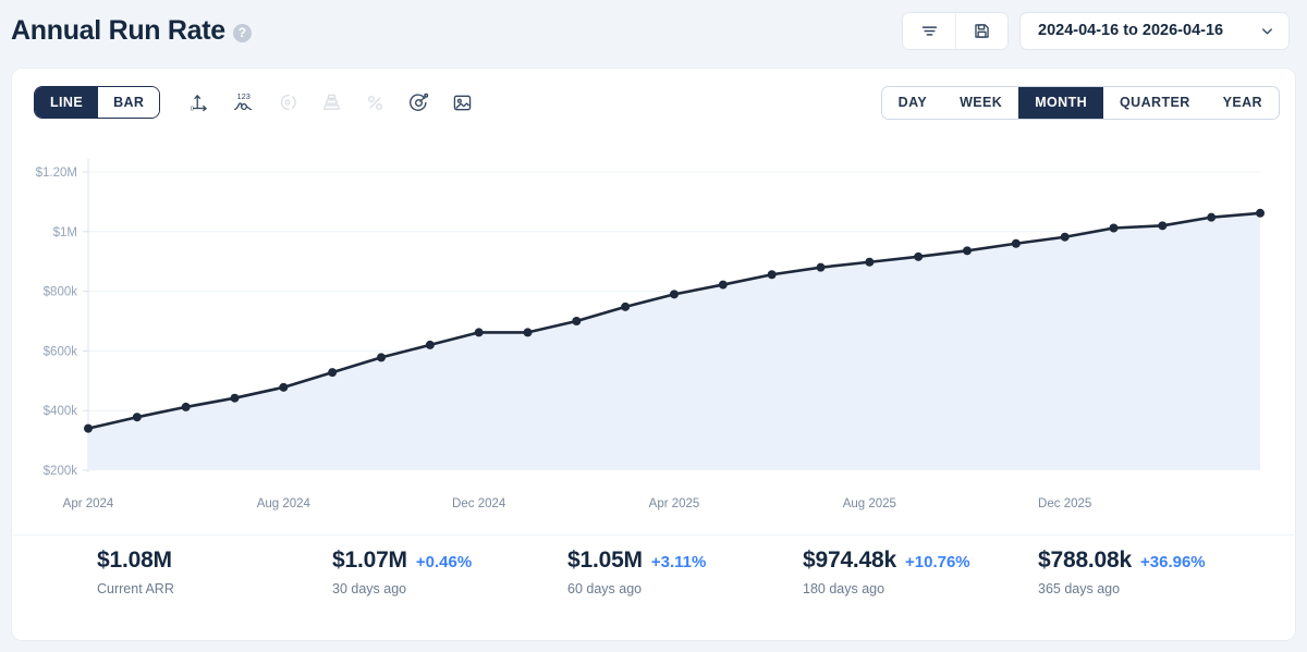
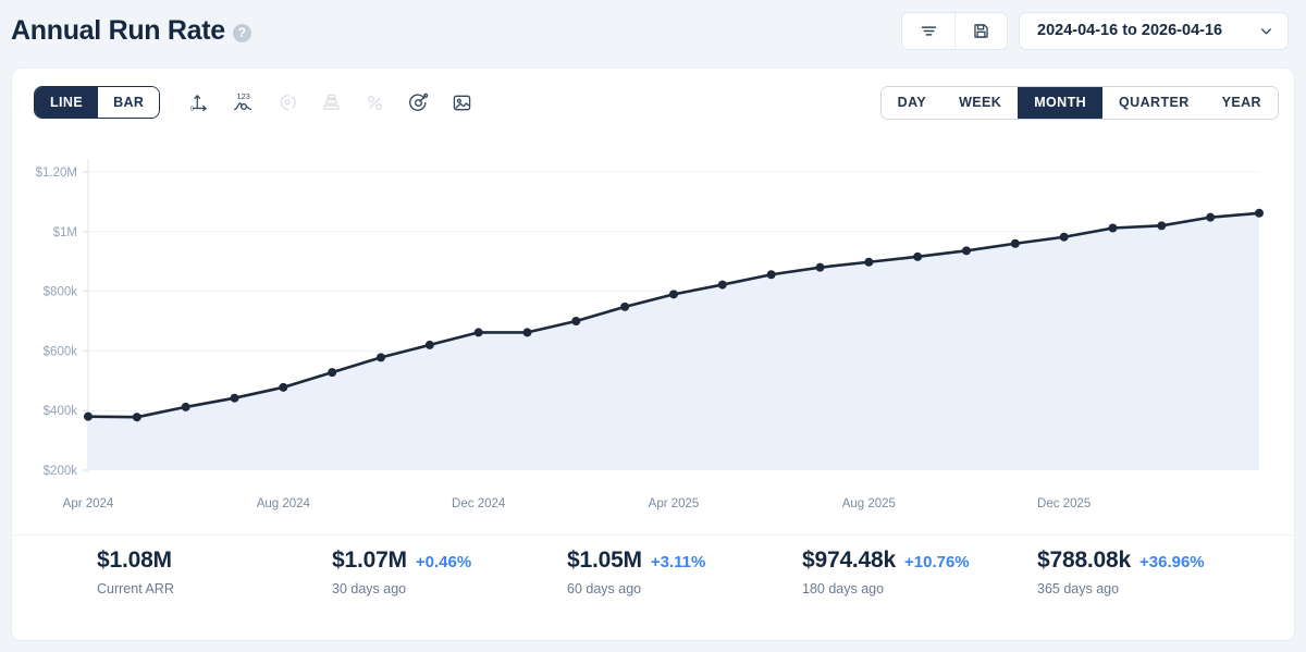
Apr 2024: $340k -> $380k
